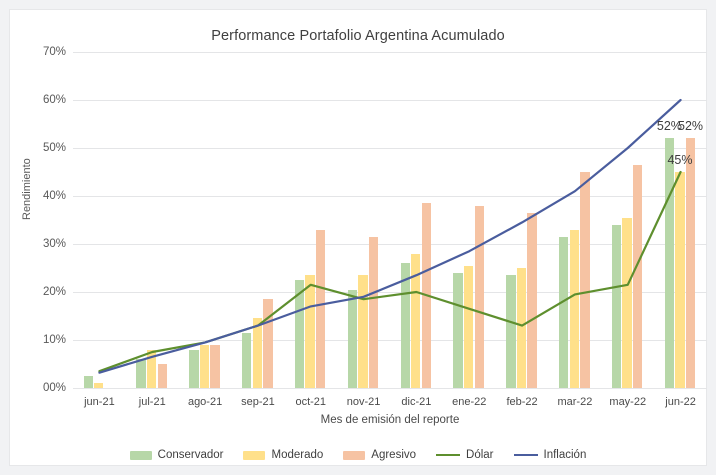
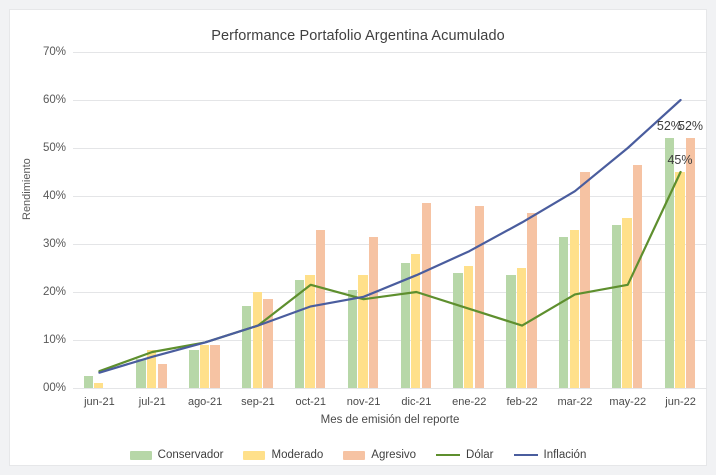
Conservador/sep-21: 12% -> 17%
Moderado/sep-21: 14% -> 20%
